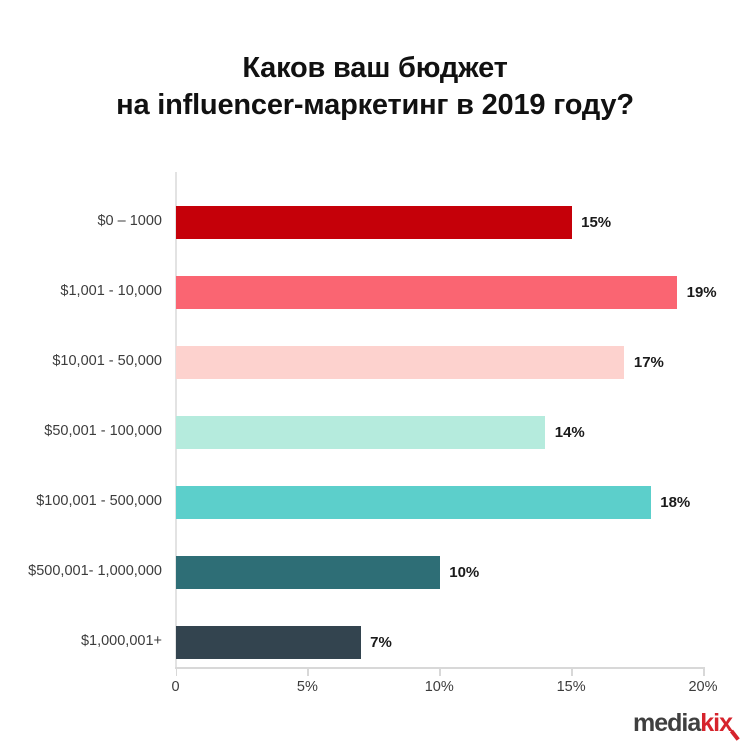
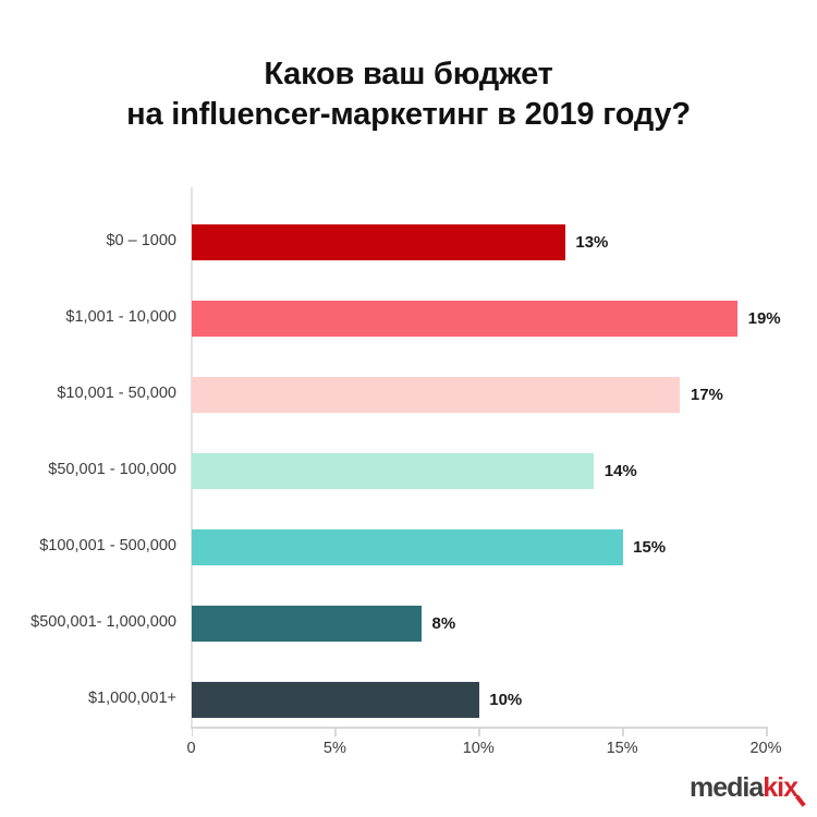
$0 – 1000: 15% -> 13%
$100,001 - 500,000: 18% -> 15%
$500,001- 1,000,000: 10% -> 8%
$1,000,001+: 7% -> 10%
